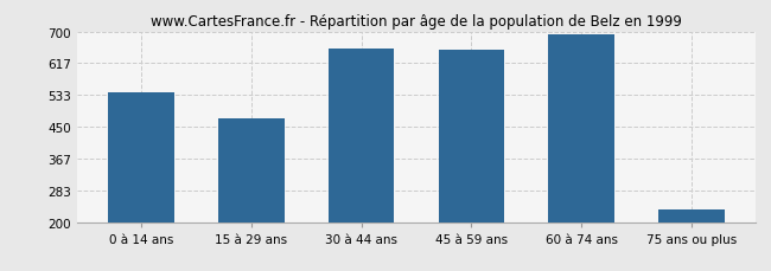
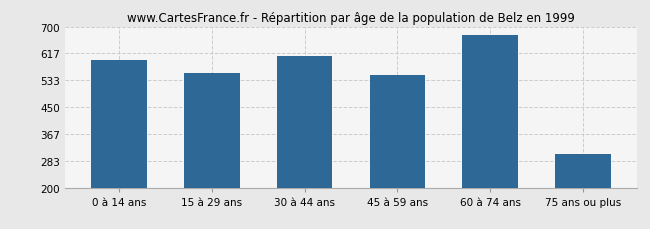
0 à 14 ans: 541 -> 595
15 à 29 ans: 472 -> 555
30 à 44 ans: 656 -> 610
45 à 59 ans: 651 -> 550
60 à 74 ans: 693 -> 675
75 ans ou plus: 233 -> 305
